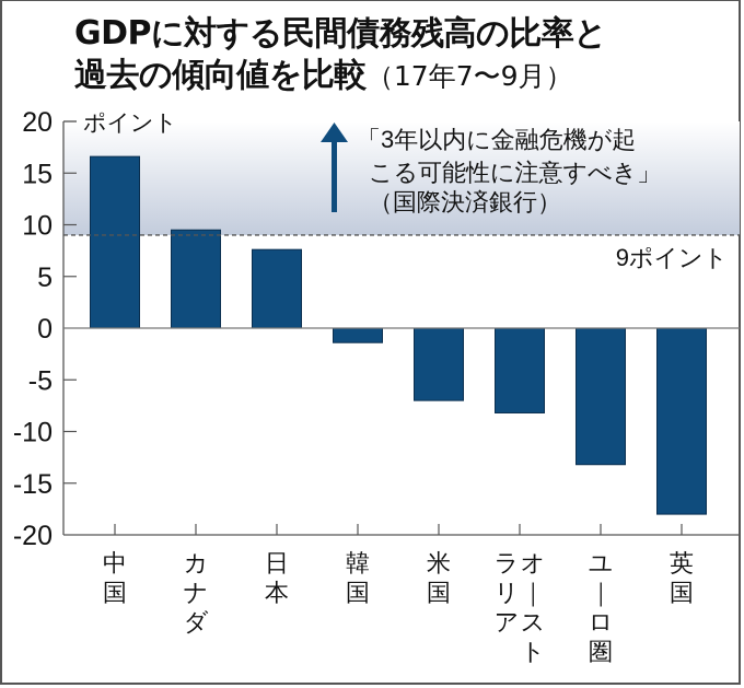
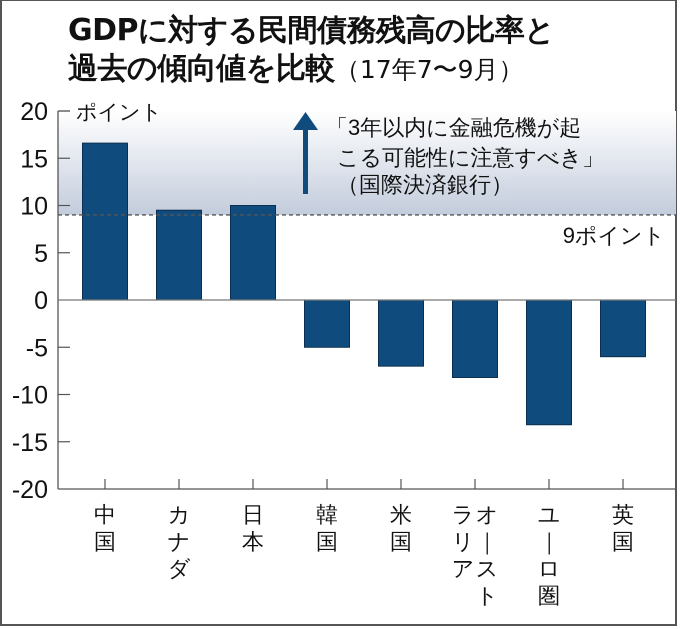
日本: 8 -> 10
韓国: -1 -> -5
英国: -18 -> -6
